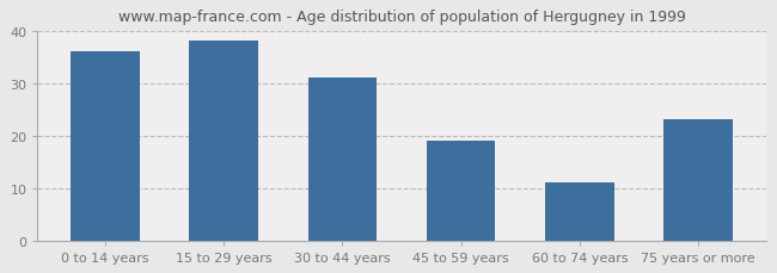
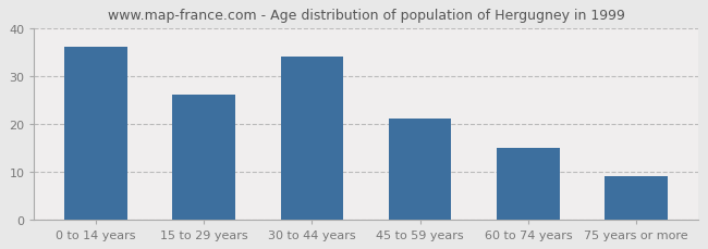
15 to 29 years: 38 -> 26
30 to 44 years: 31 -> 34
45 to 59 years: 19 -> 21
60 to 74 years: 11 -> 15
75 years or more: 23 -> 9
